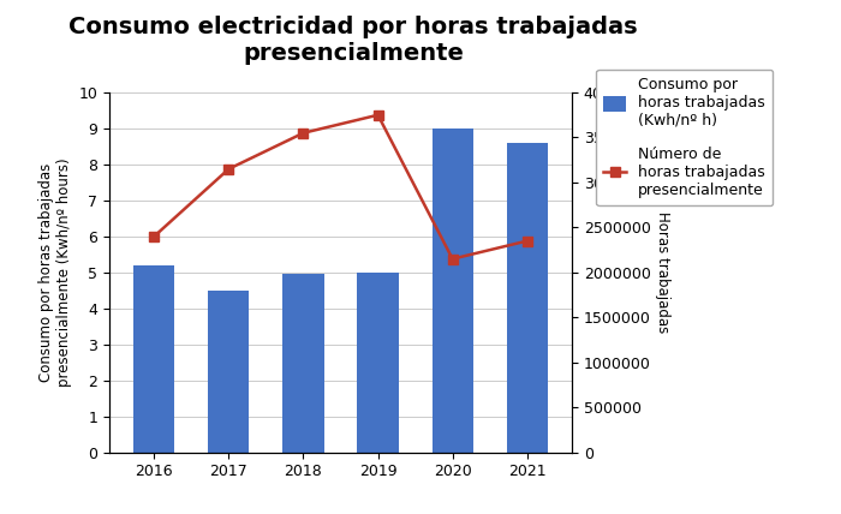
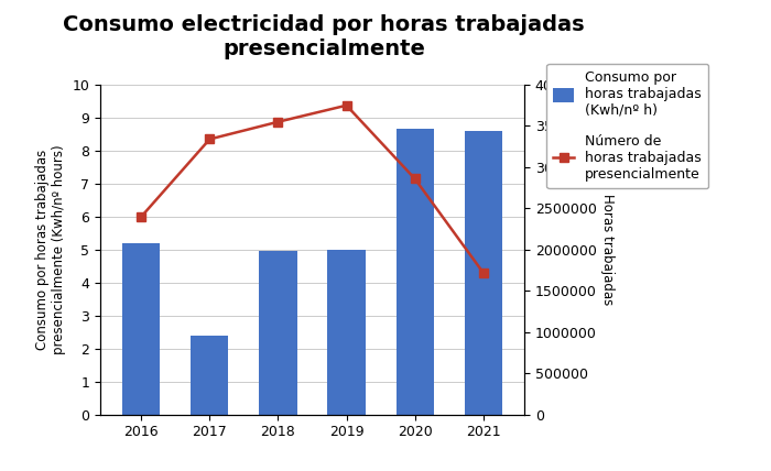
Consumo por horas trabajadas (Kwh/nº h)/2017: 4.50 -> 2.40
Número de horas trabajadas presencialmente/2017: 3150000 -> 3340000
Consumo por horas trabajadas (Kwh/nº h)/2020: 9.00 -> 8.65
Número de horas trabajadas presencialmente/2020: 2150000 -> 2860000
Número de horas trabajadas presencialmente/2021: 2350000 -> 1720000
